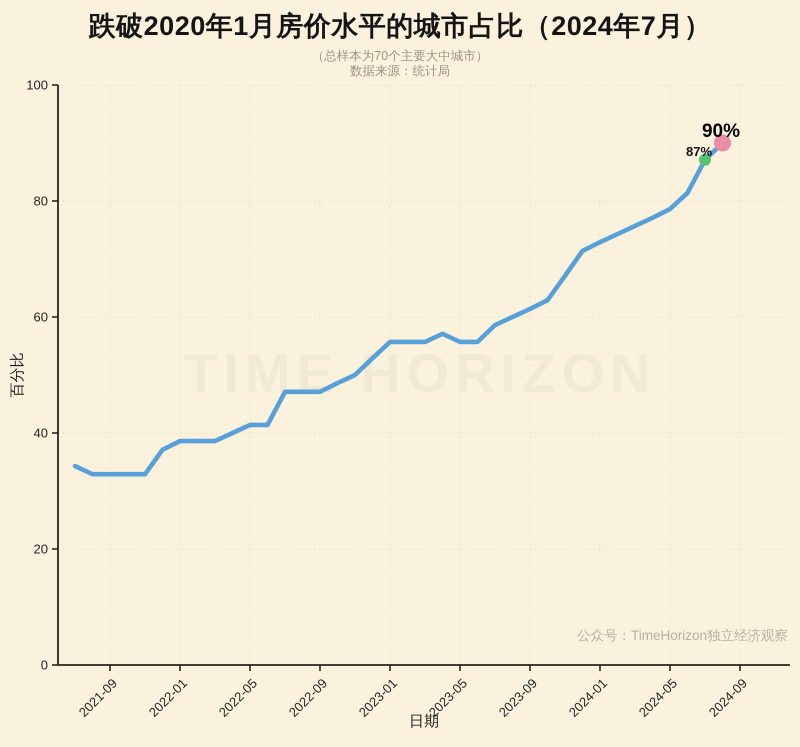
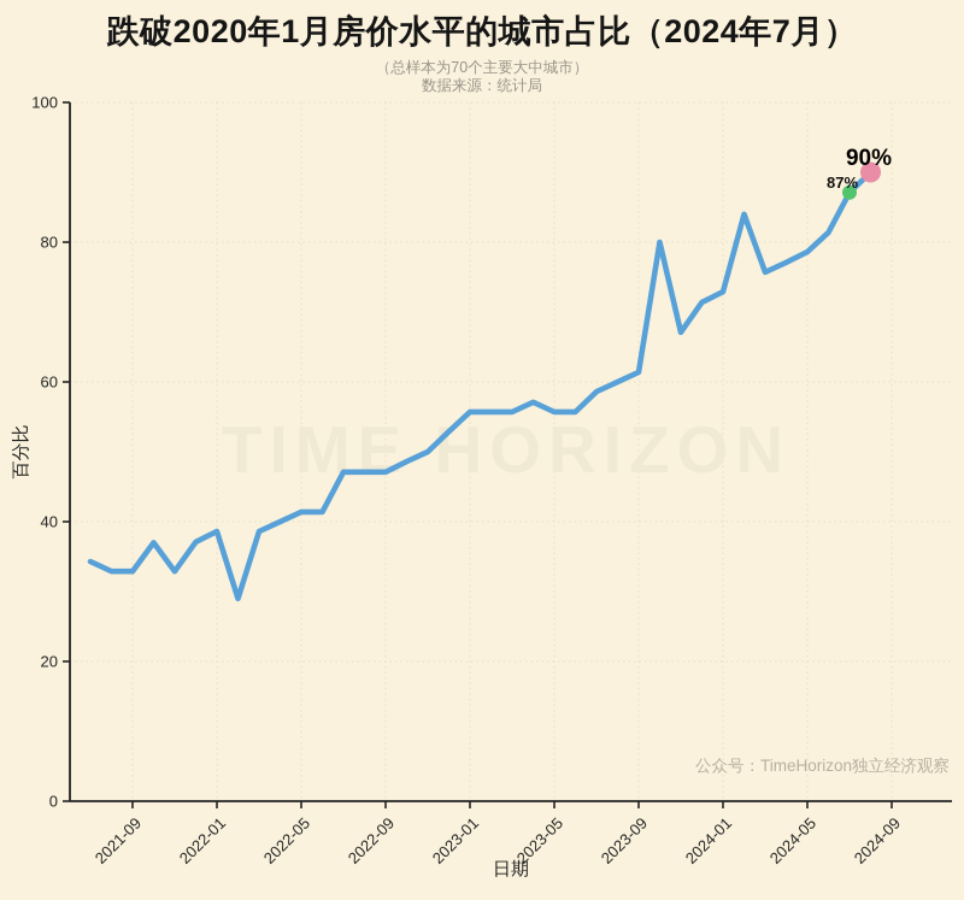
2021-09: 33 -> 37
2022-01: 39 -> 29
2023-09: 63 -> 80
2024-01: 74 -> 84
